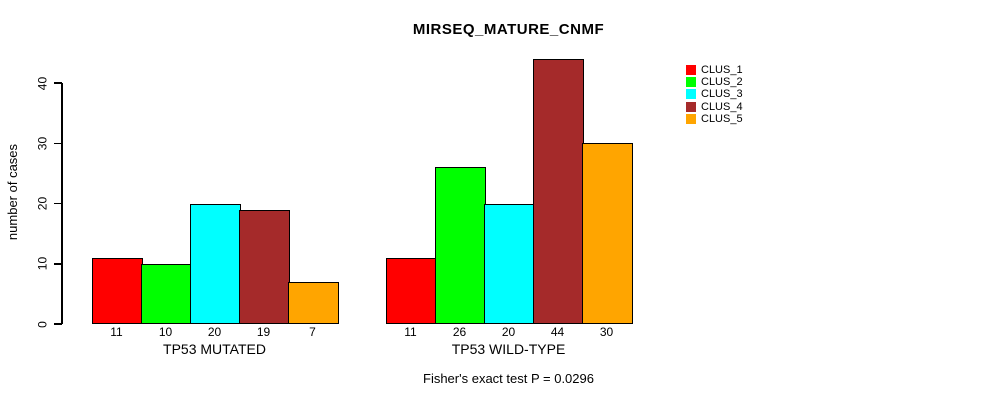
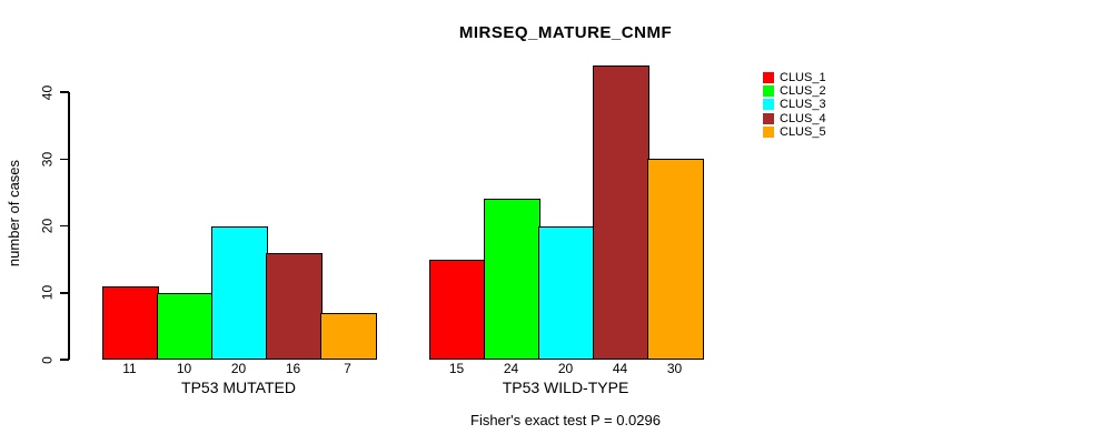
CLUS_4/TP53 MUTATED: 19 -> 16
CLUS_1/TP53 WILD-TYPE: 11 -> 15
CLUS_2/TP53 WILD-TYPE: 26 -> 24
